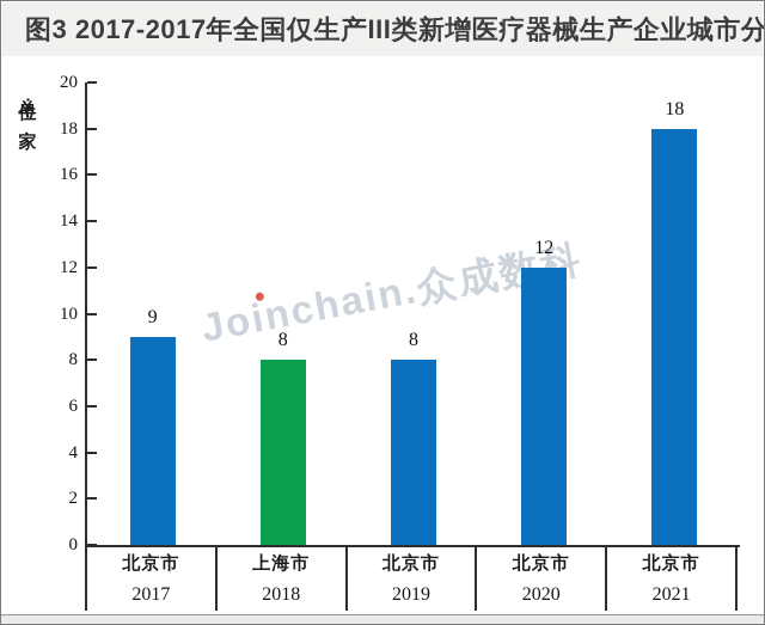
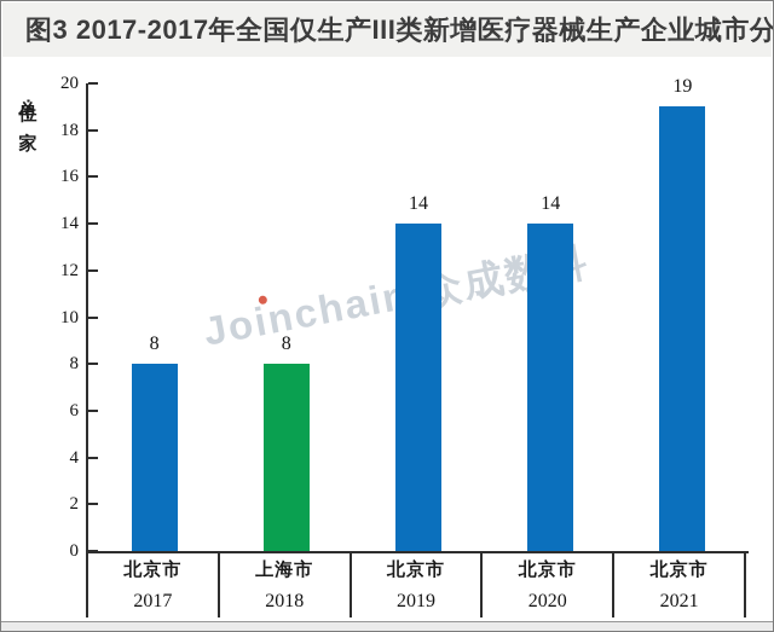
2017: 9 -> 8
2019: 8 -> 14
2020: 12 -> 14
2021: 18 -> 19
